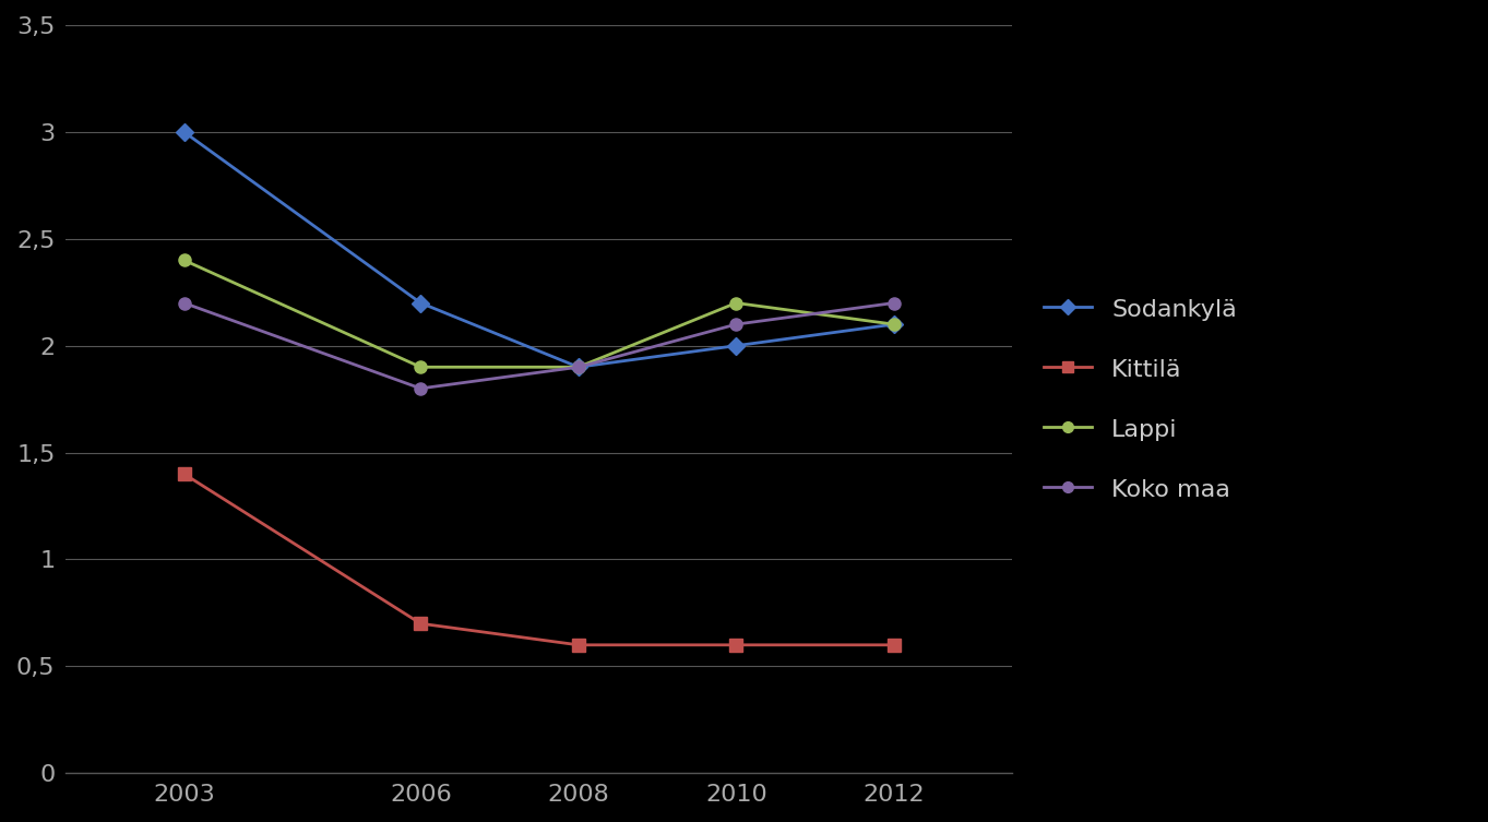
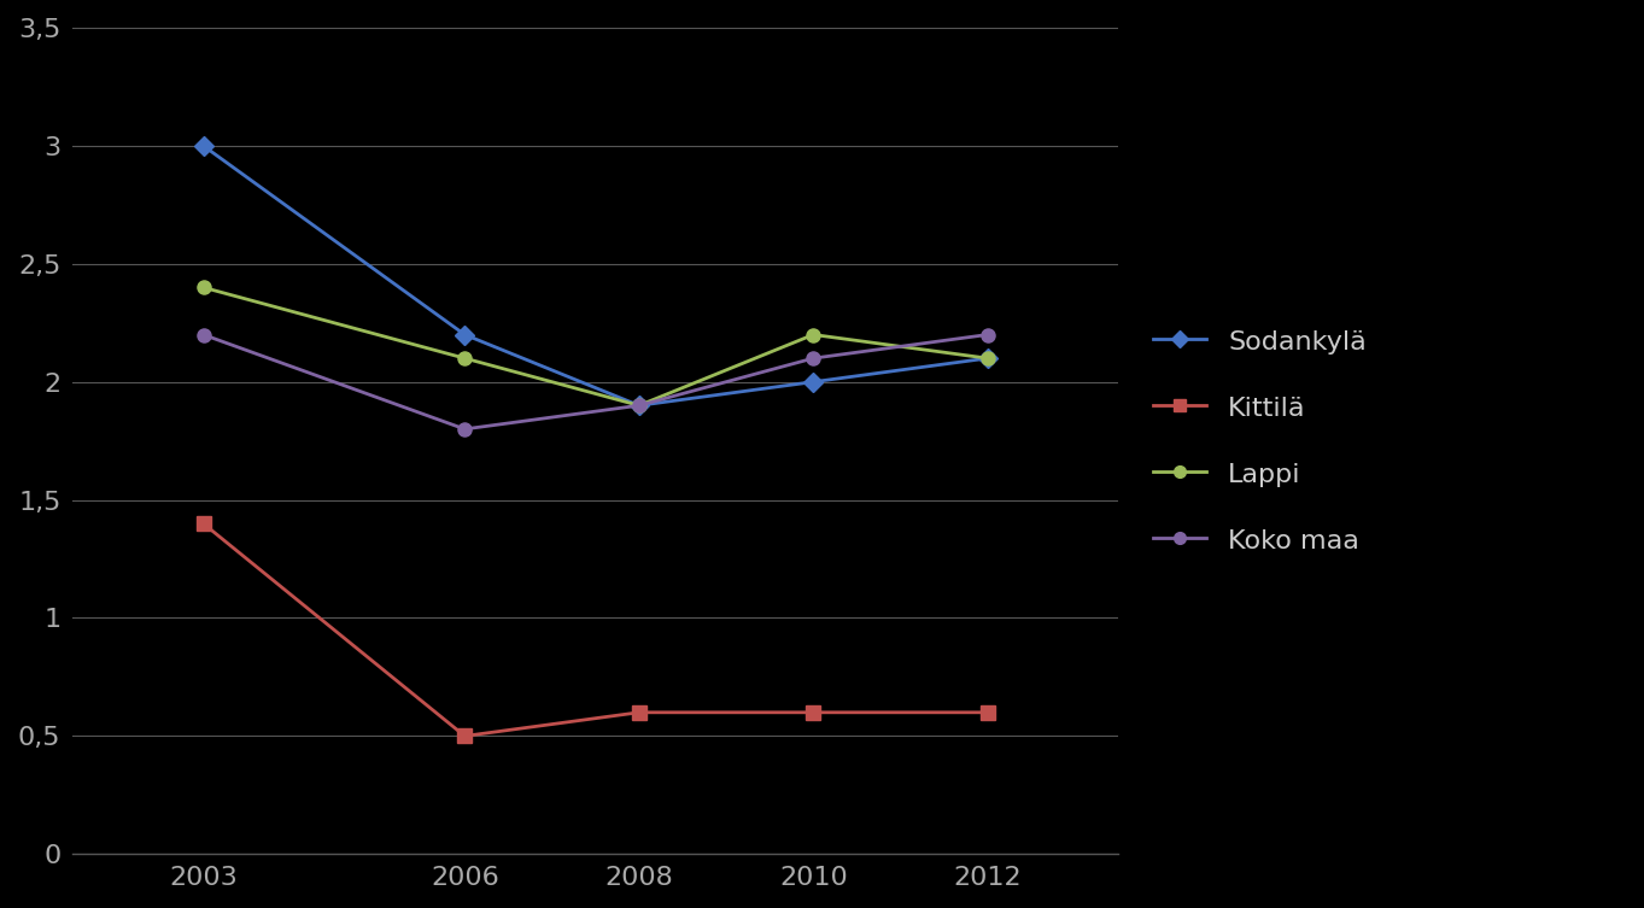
Kittilä/2006: 0,7 -> 0,5
Lappi/2006: 1,9 -> 2,1
